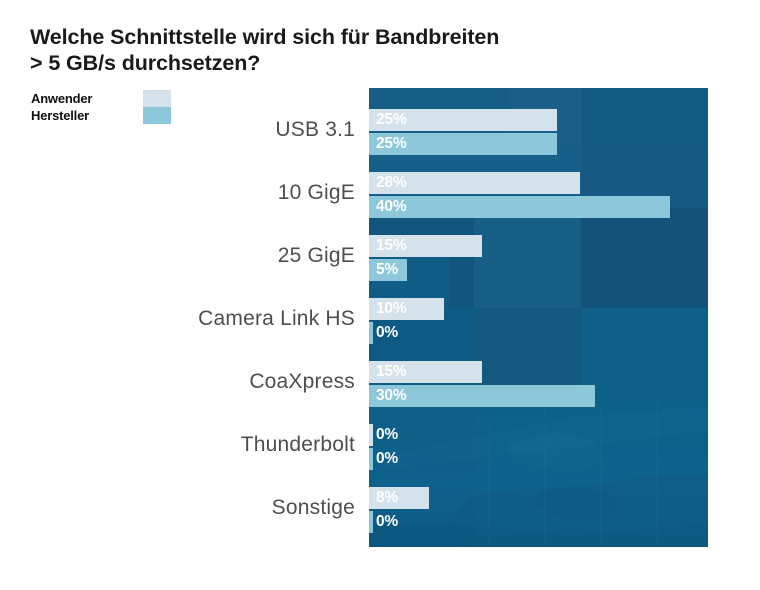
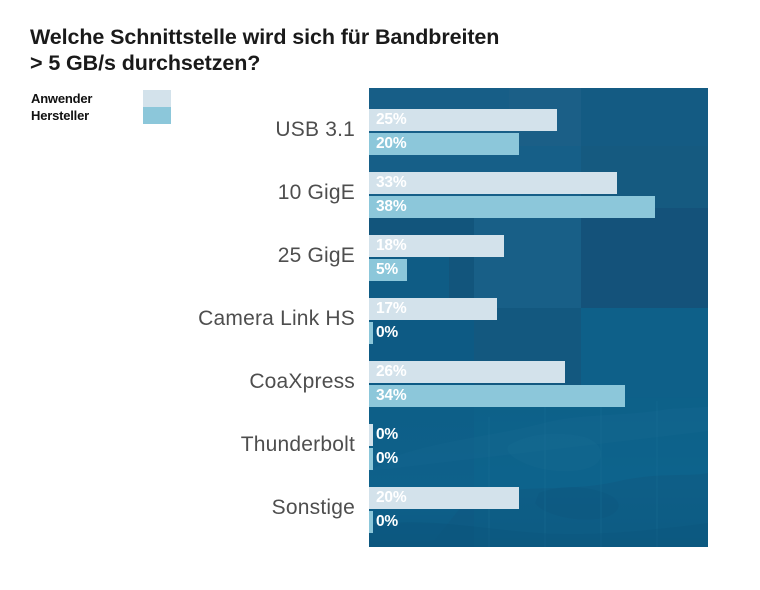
Hersteller/USB 3.1: 25% -> 20%
Anwender/10 GigE: 28% -> 33%
Hersteller/10 GigE: 40% -> 38%
Anwender/25 GigE: 15% -> 18%
Anwender/Camera Link HS: 10% -> 17%
Anwender/CoaXpress: 15% -> 26%
Hersteller/CoaXpress: 30% -> 34%
Anwender/Sonstige: 8% -> 20%
